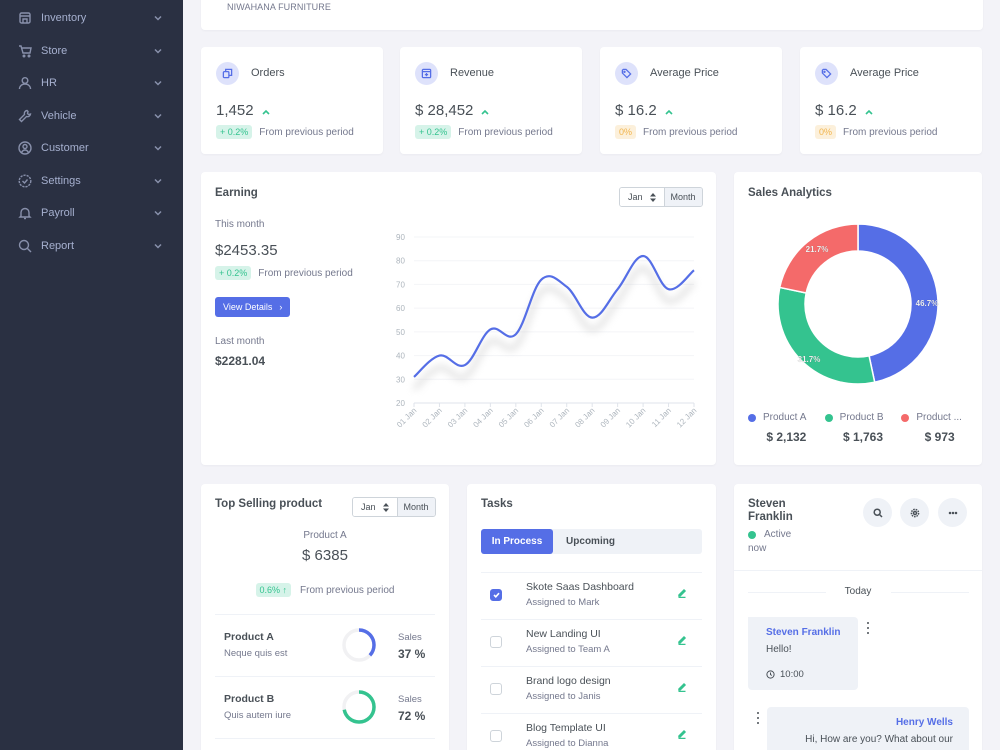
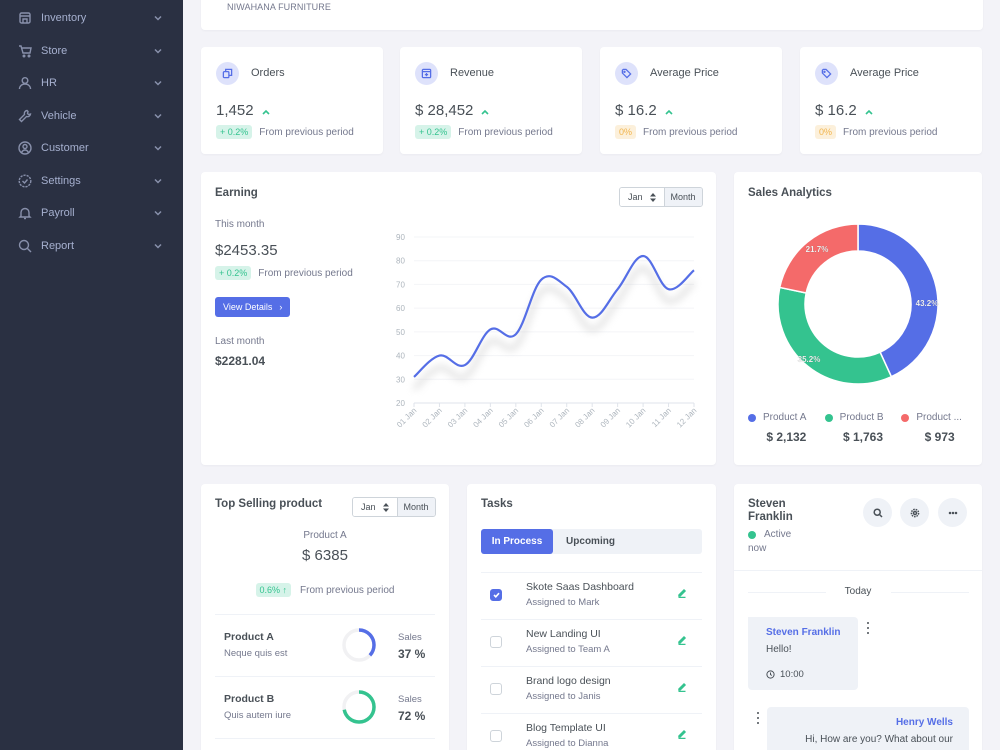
Sales Analytics/Product A: 46.7% -> 43.2%
Sales Analytics/Product B: 31.7% -> 35.2%
